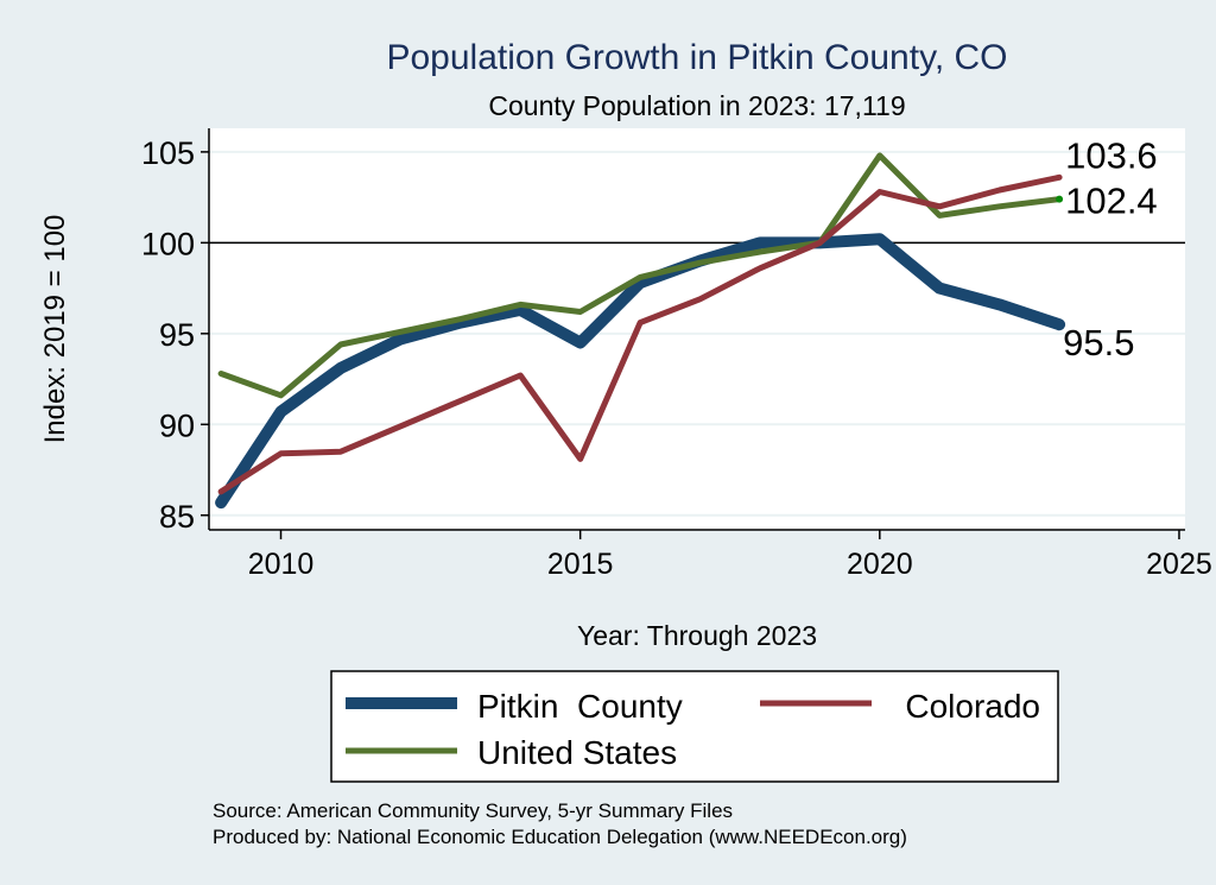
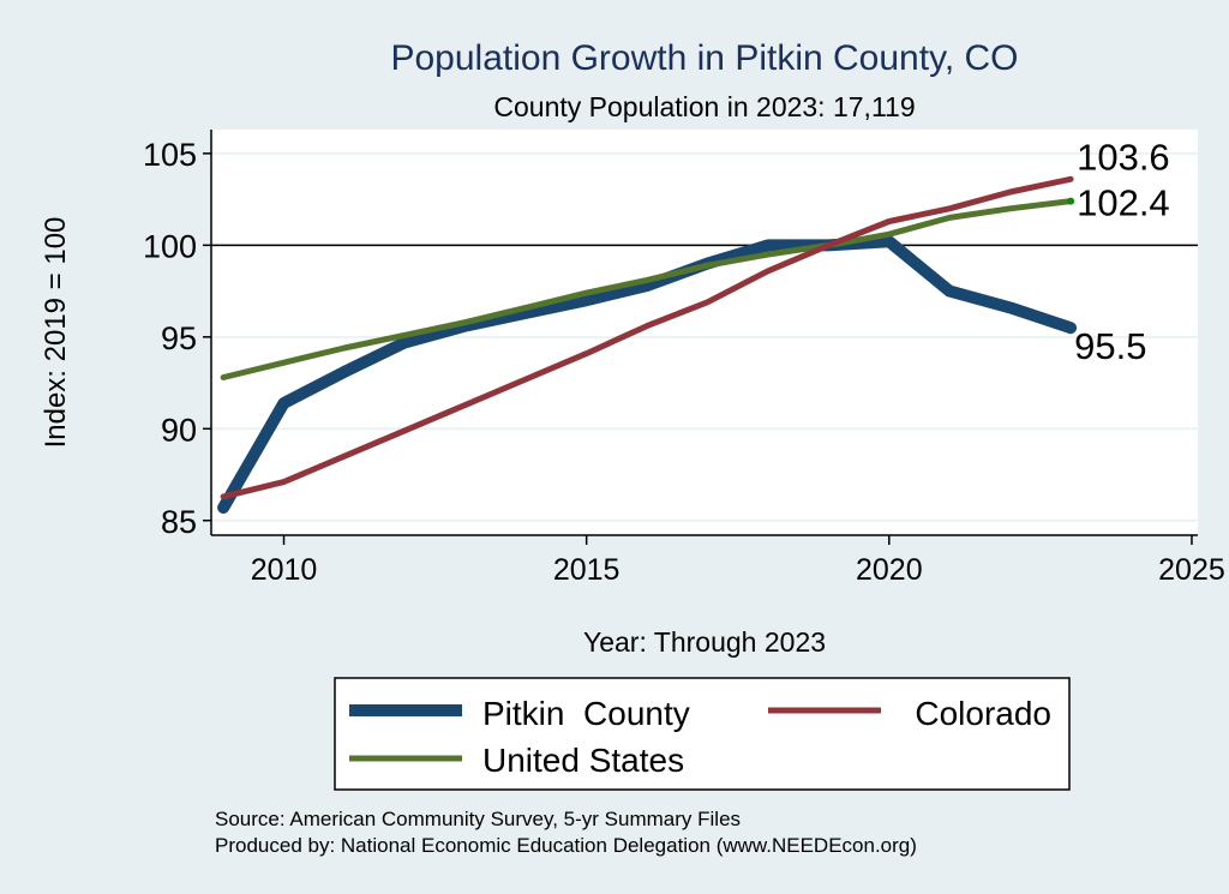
Pitkin County/2010: 90.7 -> 91.4
Colorado/2010: 88.4 -> 87.1
United States/2010: 91.6 -> 93.6
Pitkin County/2015: 94.5 -> 97.0
Colorado/2015: 88.1 -> 94.1
United States/2015: 96.2 -> 97.4
Colorado/2020: 102.8 -> 101.3
United States/2020: 104.8 -> 100.6
